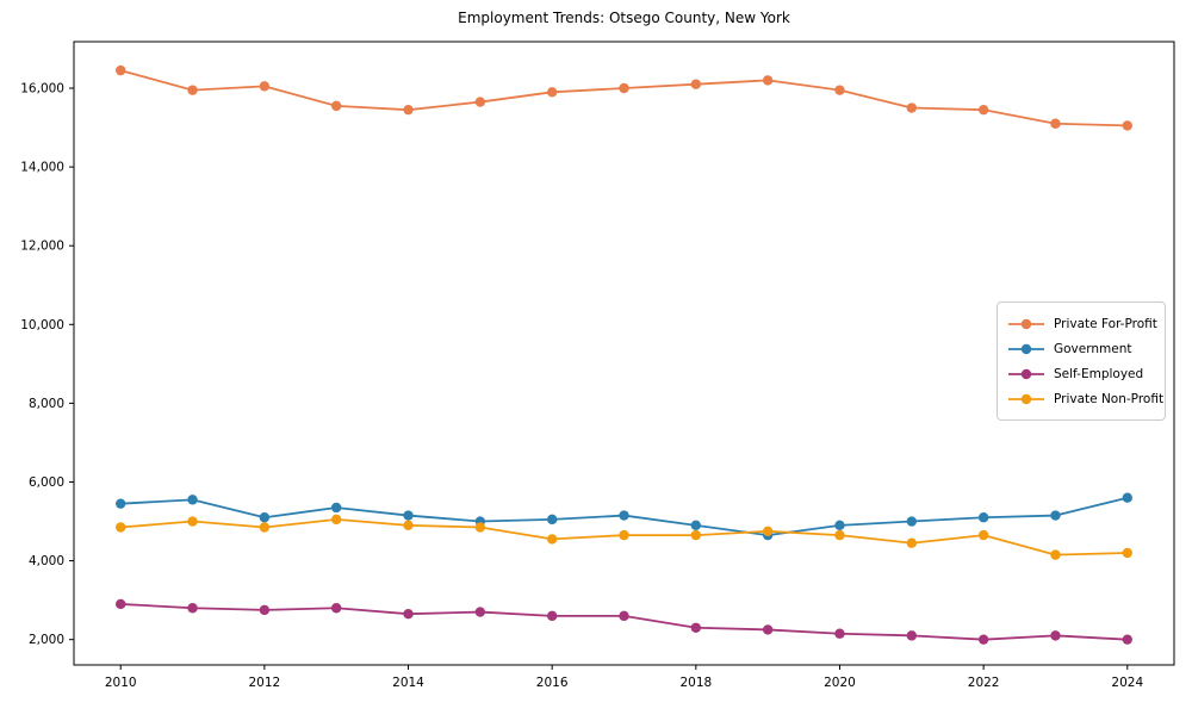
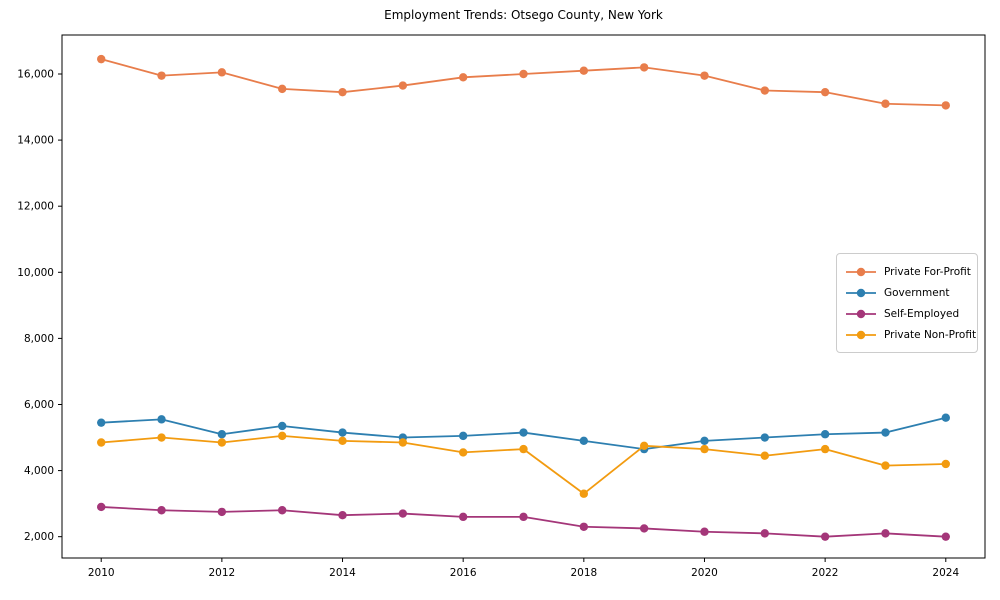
Private Non-Profit/2018: 4600 -> 3300
